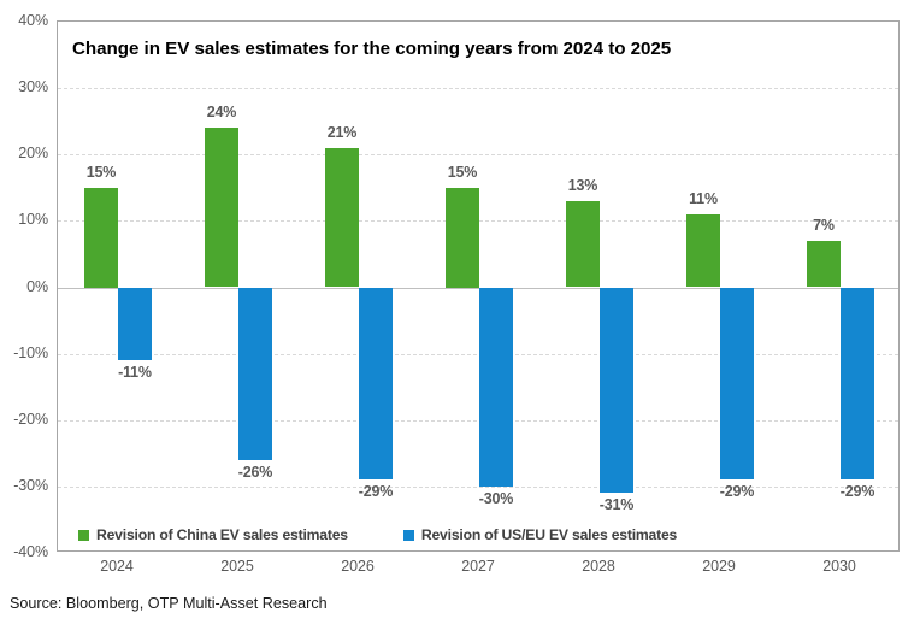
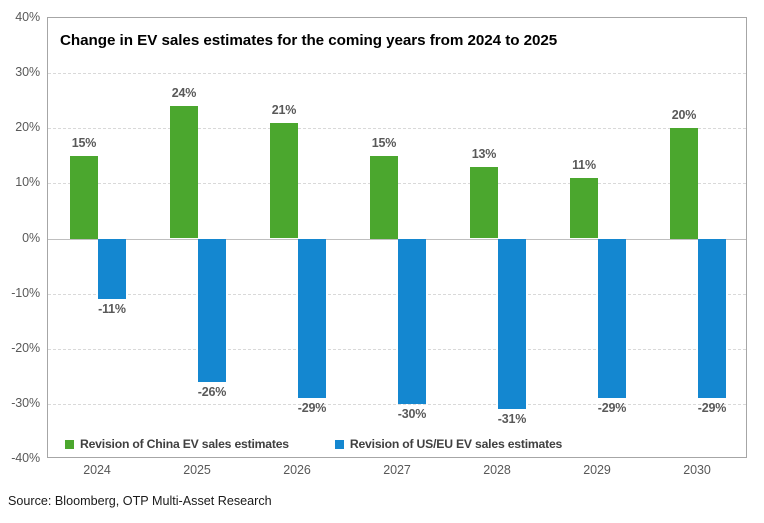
Revision of China EV sales estimates/2030: 7% -> 20%
